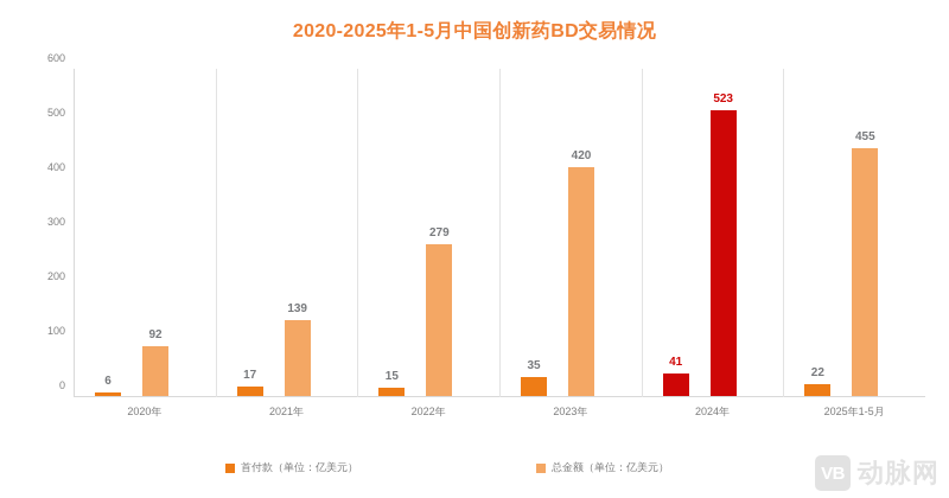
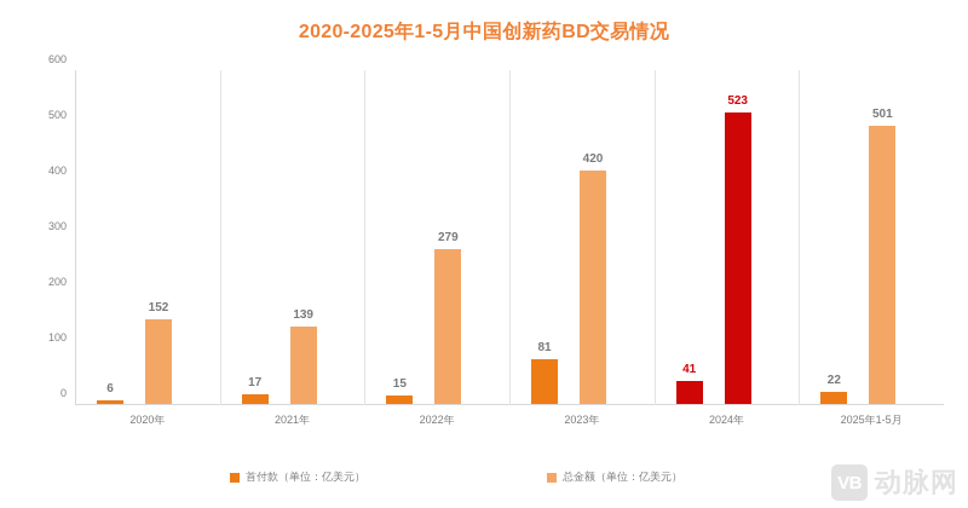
总金额（单位：亿美元）/2020年: 92 -> 152
首付款（单位：亿美元）/2023年: 35 -> 81
总金额（单位：亿美元）/2025年1-5月: 455 -> 501
